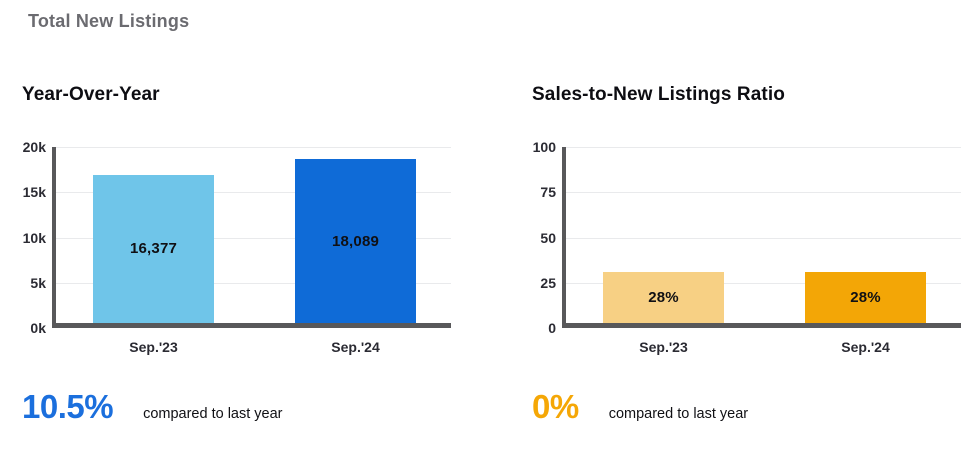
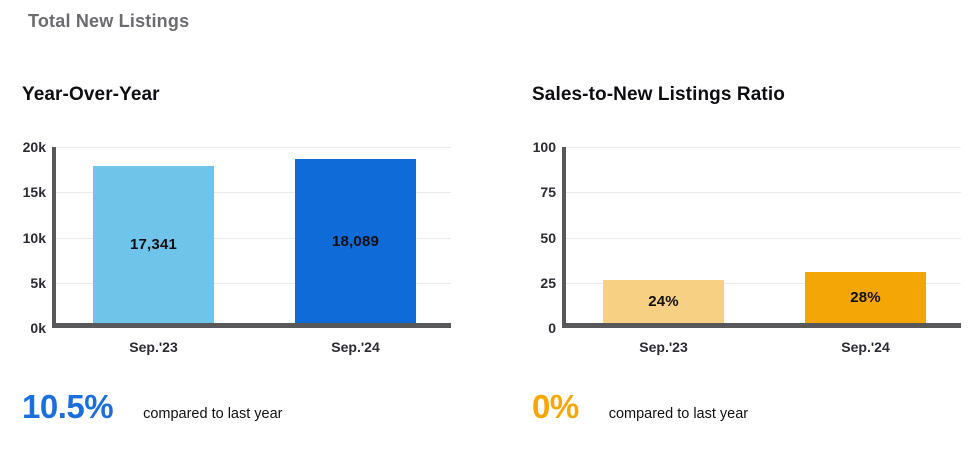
Year-Over-Year/Sep.'23: 16,377 -> 17,341
Sales-to-New Listings Ratio/Sep.'23: 28% -> 24%
